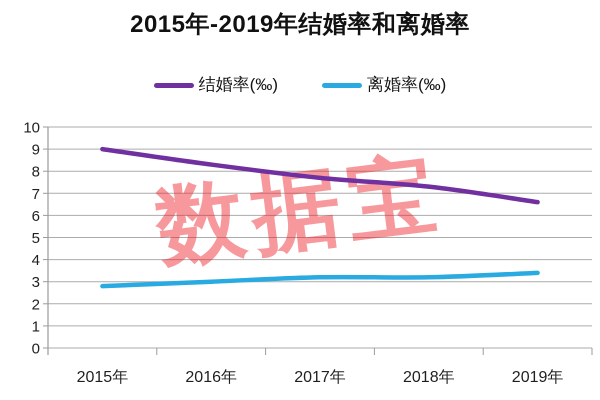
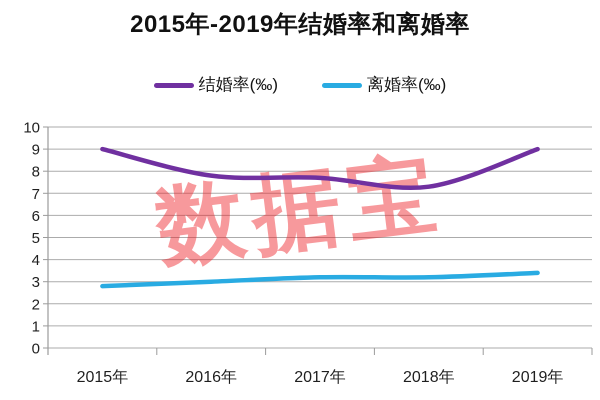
结婚率(‰)/2016年: 8.3 -> 7.8
结婚率(‰)/2019年: 6.6 -> 9.0
